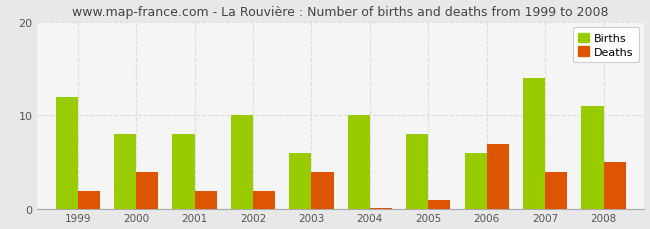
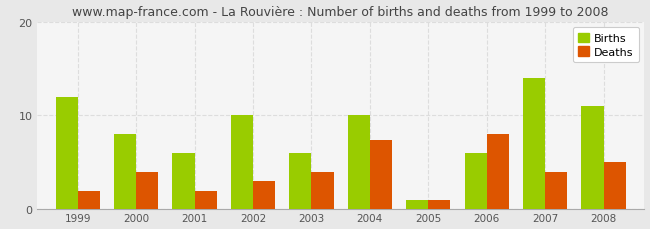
Births/2001: 8 -> 6
Deaths/2002: 2.0 -> 3.0
Deaths/2004: 0.1 -> 7.4
Births/2005: 8 -> 1
Deaths/2006: 7.0 -> 8.0
